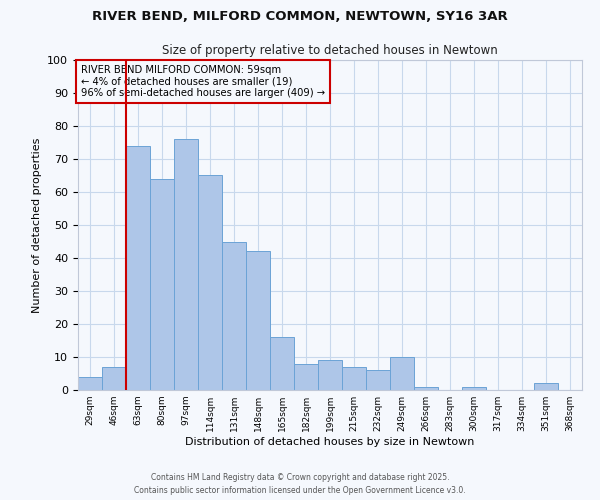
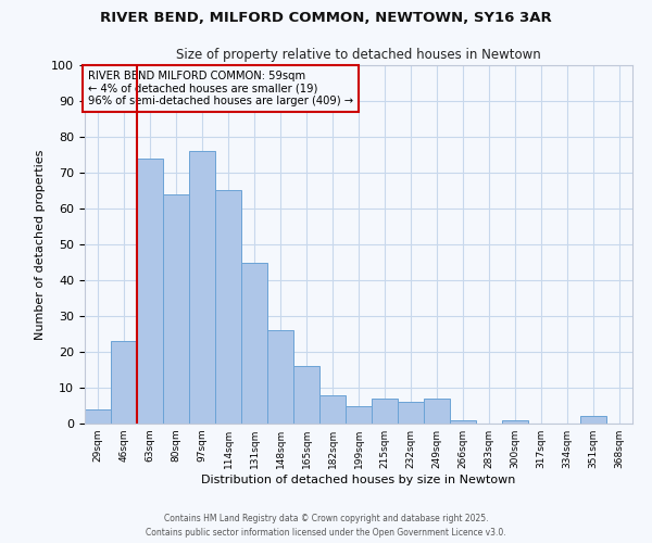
46sqm: 7 -> 23
148sqm: 42 -> 26
199sqm: 9 -> 5
249sqm: 10 -> 7
